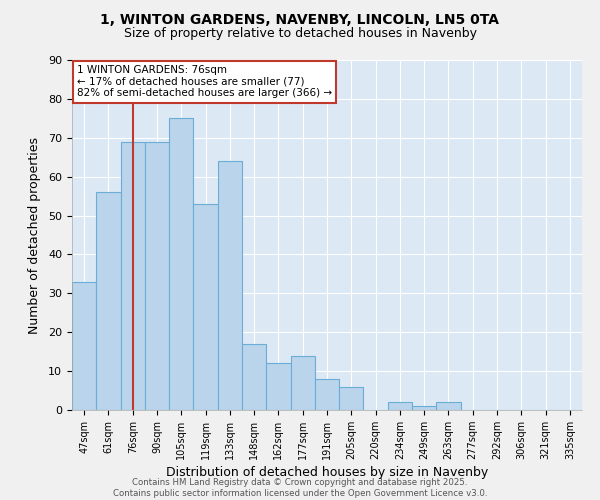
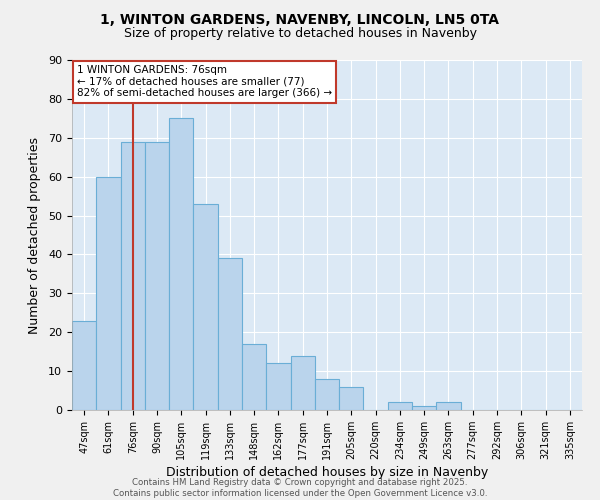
47sqm: 33 -> 23
61sqm: 56 -> 60
133sqm: 64 -> 39
